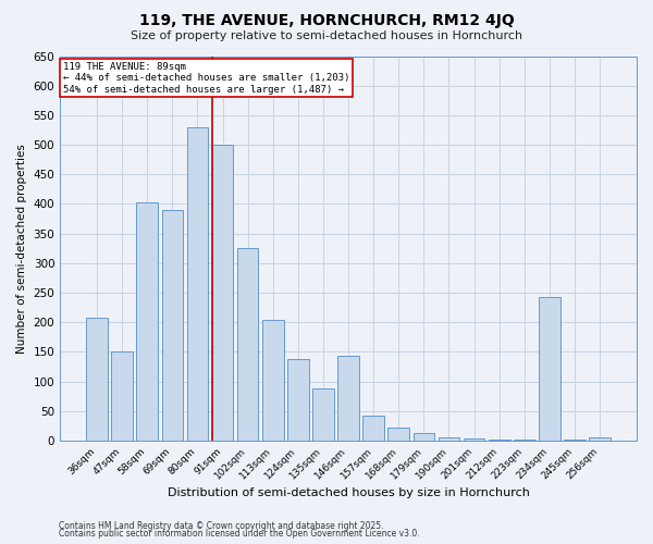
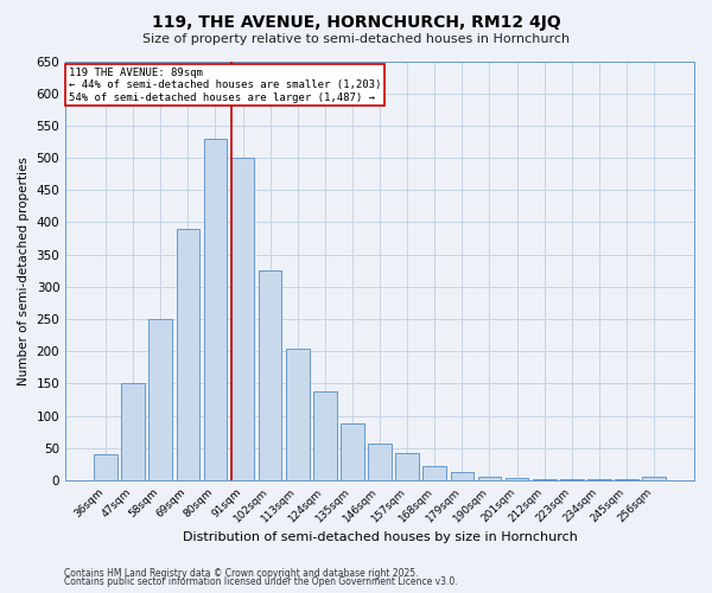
36sqm: 208 -> 40
58sqm: 402 -> 250
146sqm: 144 -> 57
234sqm: 242 -> 1
